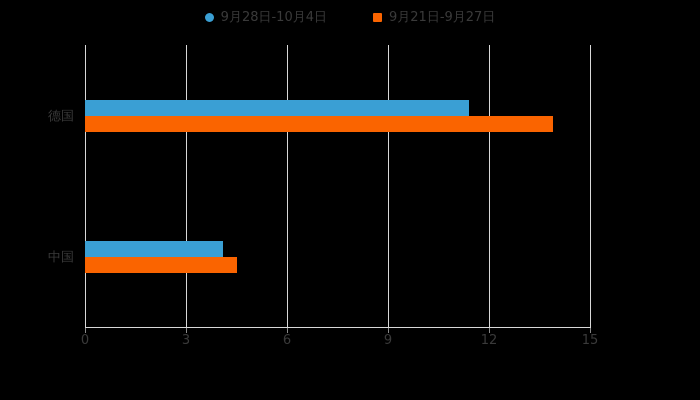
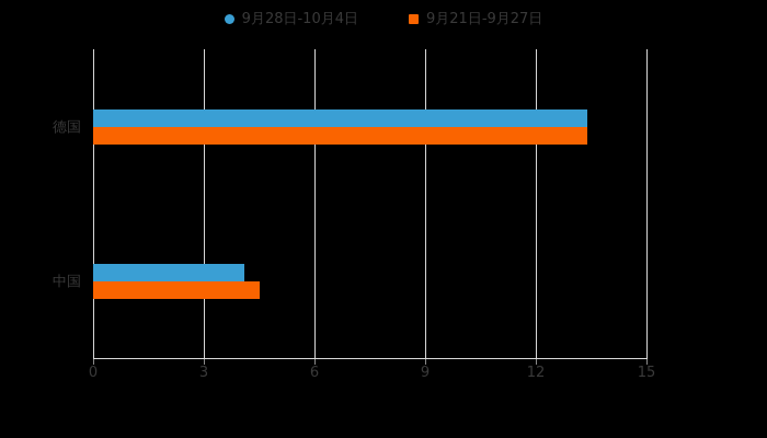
9月28日-10月4日/德国: 11.4 -> 13.4
9月21日-9月27日/德国: 13.9 -> 13.4
